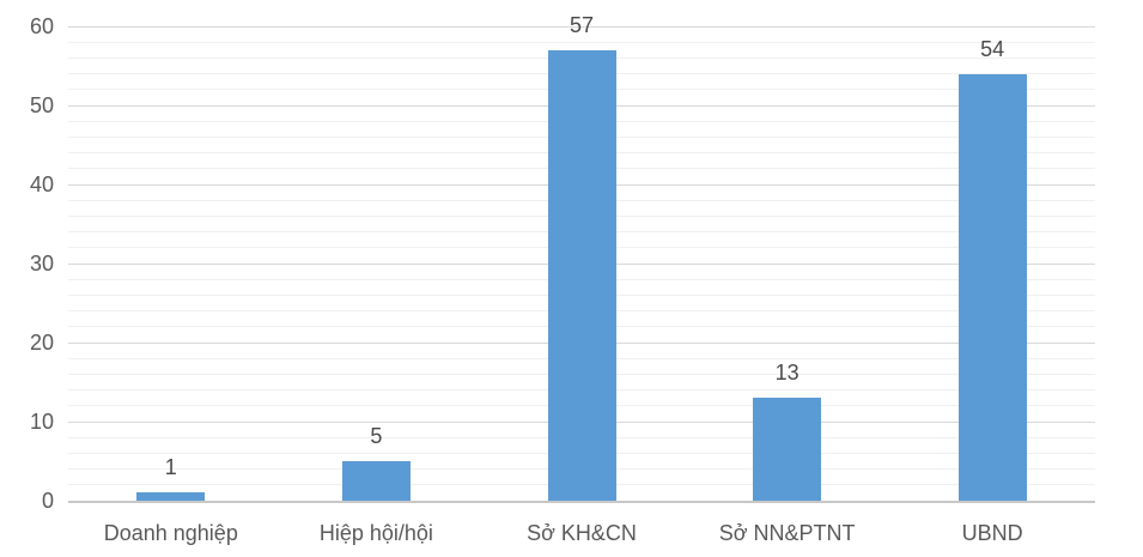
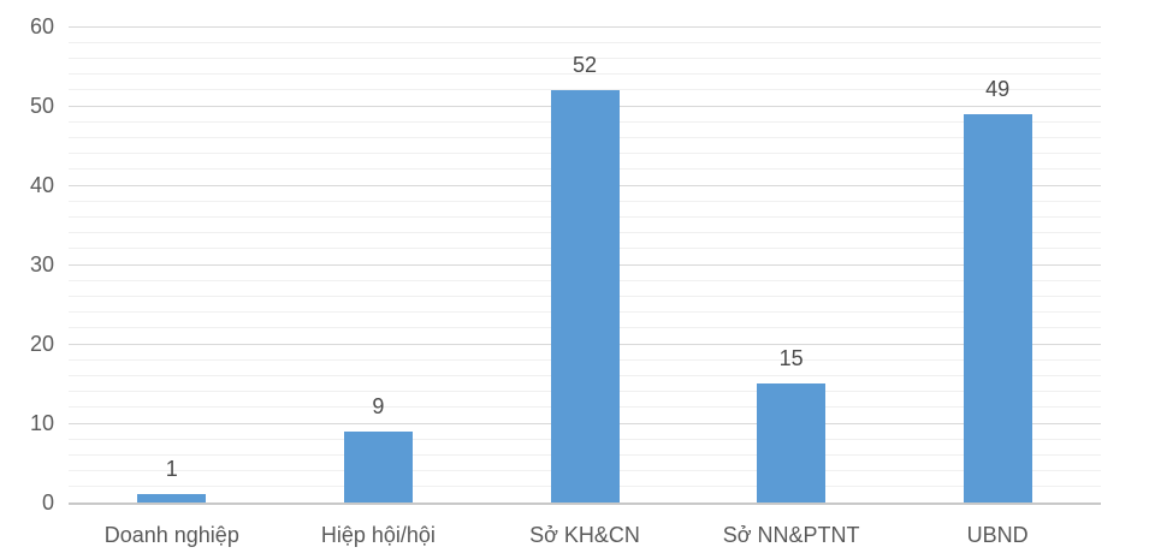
Hiệp hội/hội: 5 -> 9
Sở KH&CN: 57 -> 52
Sở NN&PTNT: 13 -> 15
UBND: 54 -> 49
